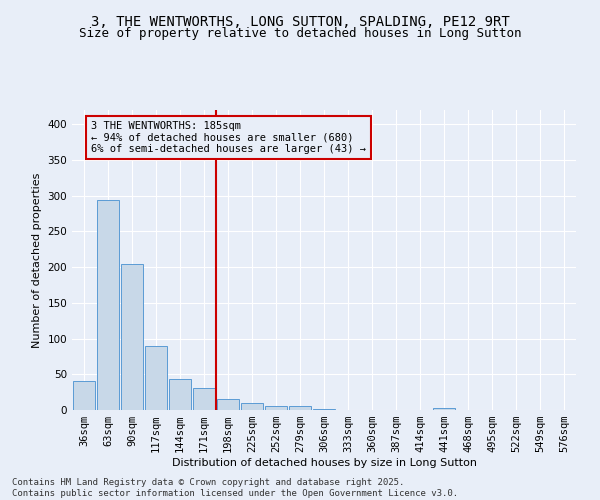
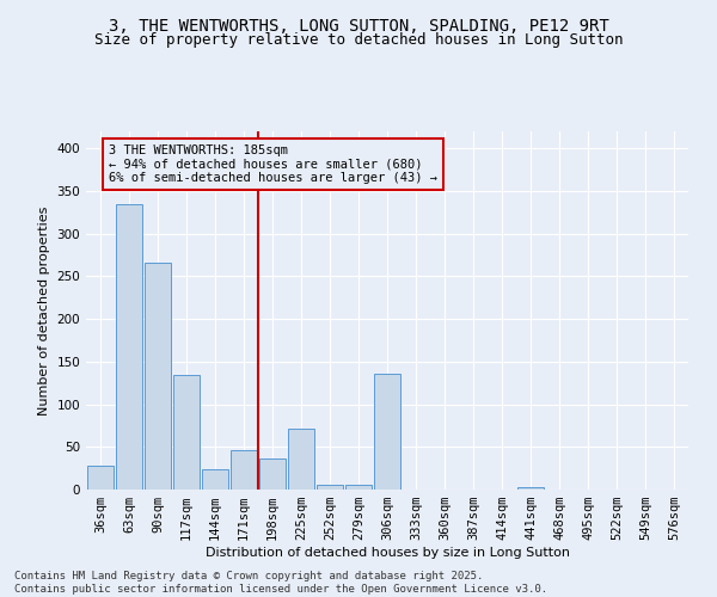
36sqm: 41 -> 28
63sqm: 294 -> 334
90sqm: 204 -> 266
117sqm: 89 -> 134
144sqm: 44 -> 24
171sqm: 31 -> 46
198sqm: 16 -> 36
225sqm: 10 -> 72
306sqm: 2 -> 136
